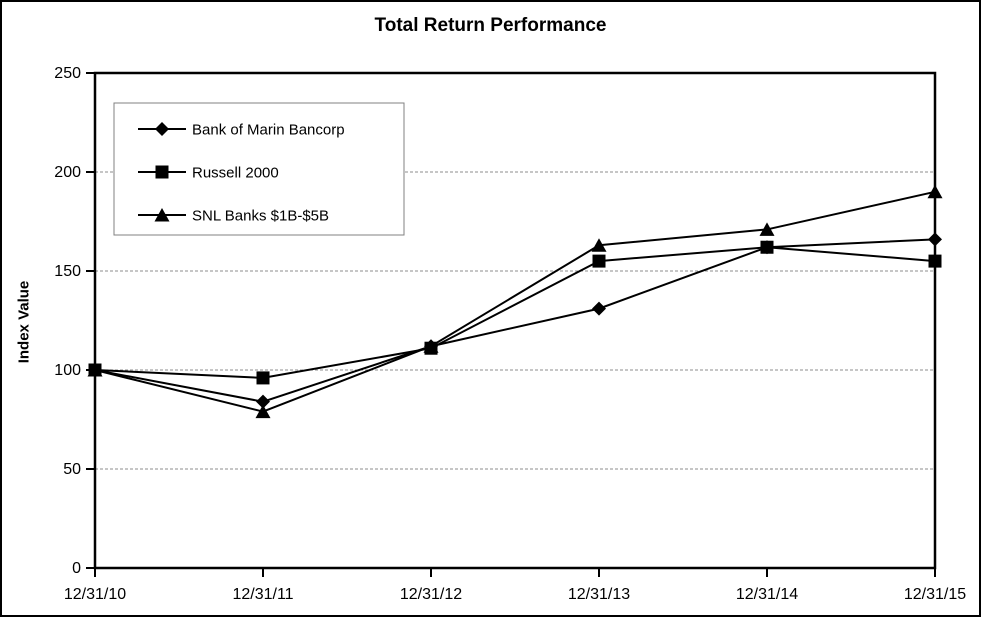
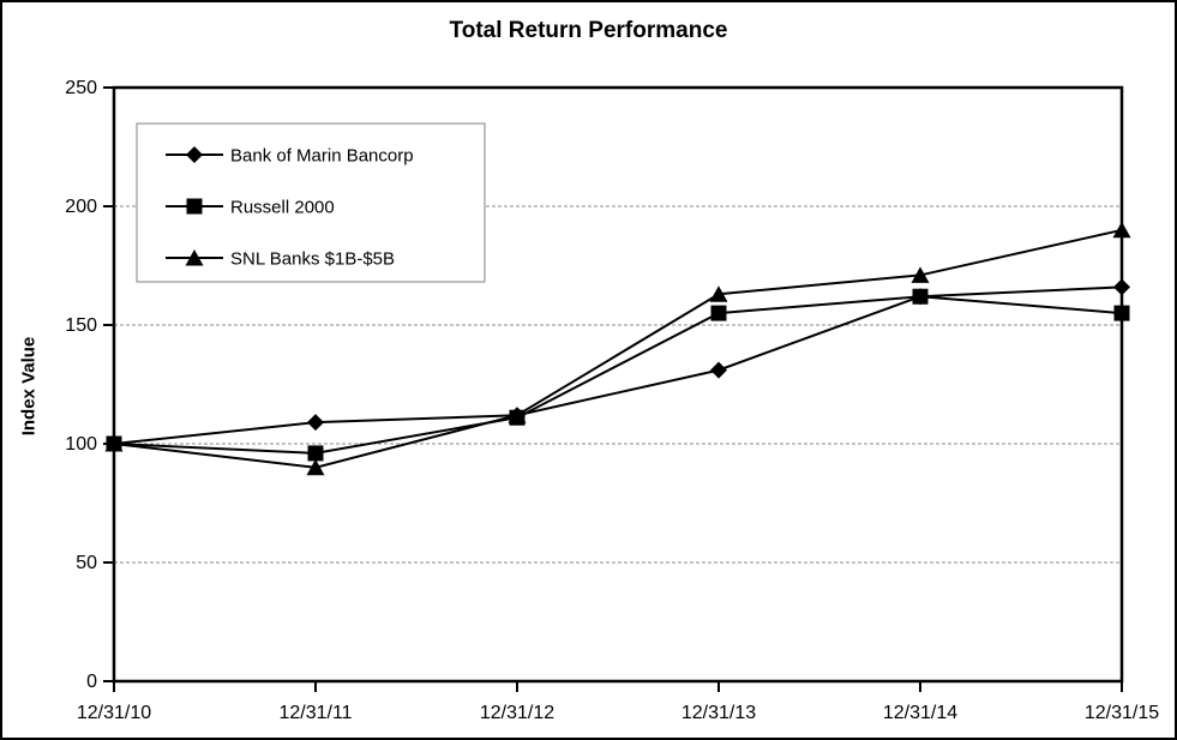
Bank of Marin Bancorp/12/31/11: 84 -> 109
SNL Banks $1B-$5B/12/31/11: 79 -> 90
